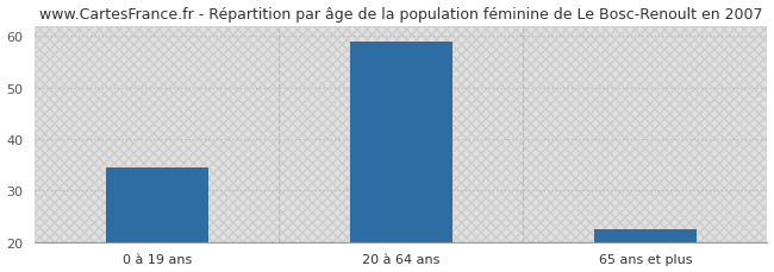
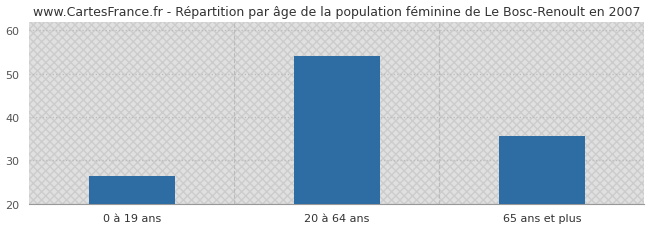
0 à 19 ans: 34.5 -> 26.5
20 à 64 ans: 59.0 -> 54.0
65 ans et plus: 22.5 -> 35.5
